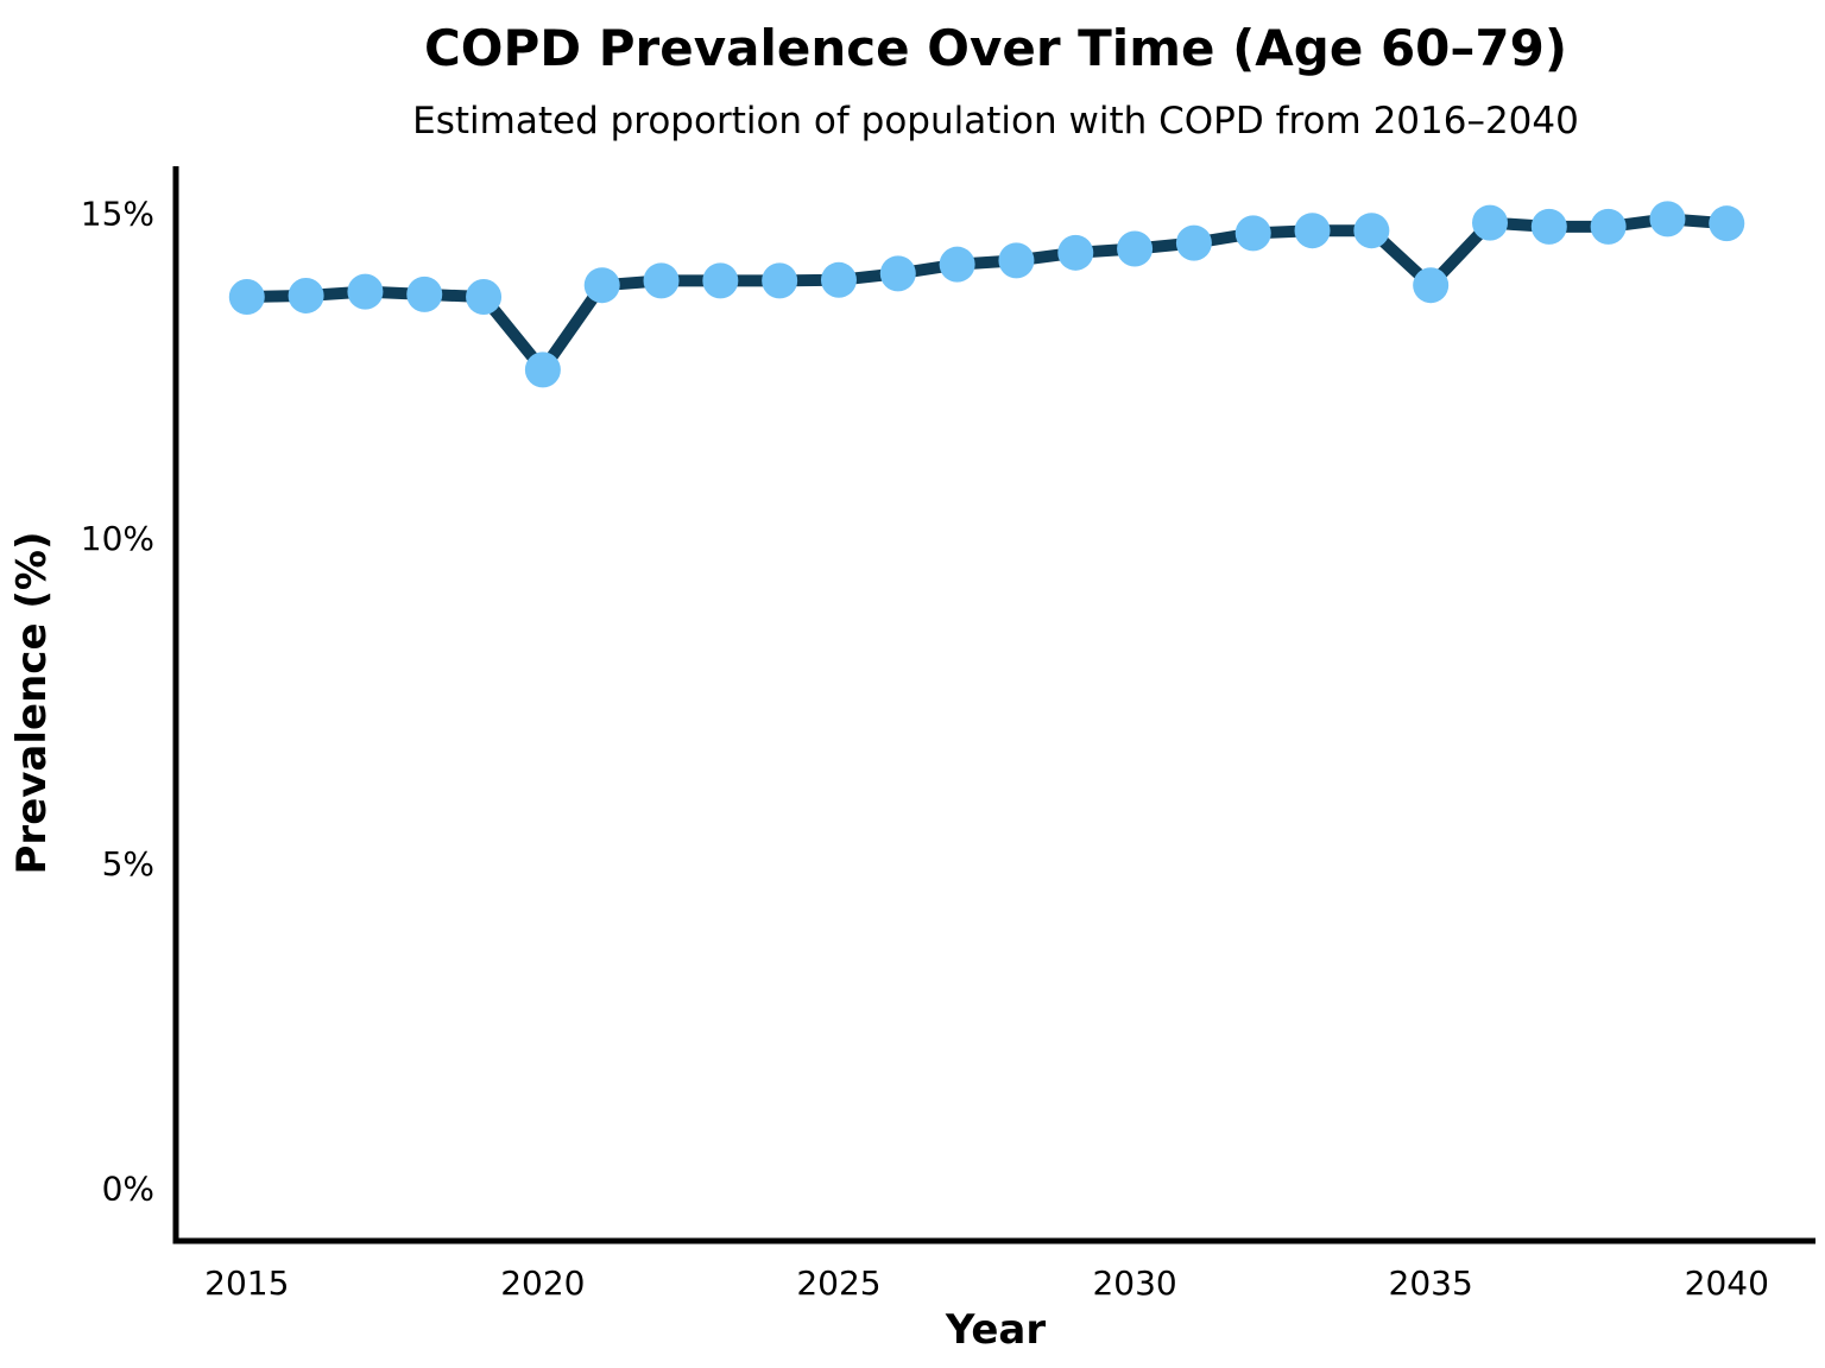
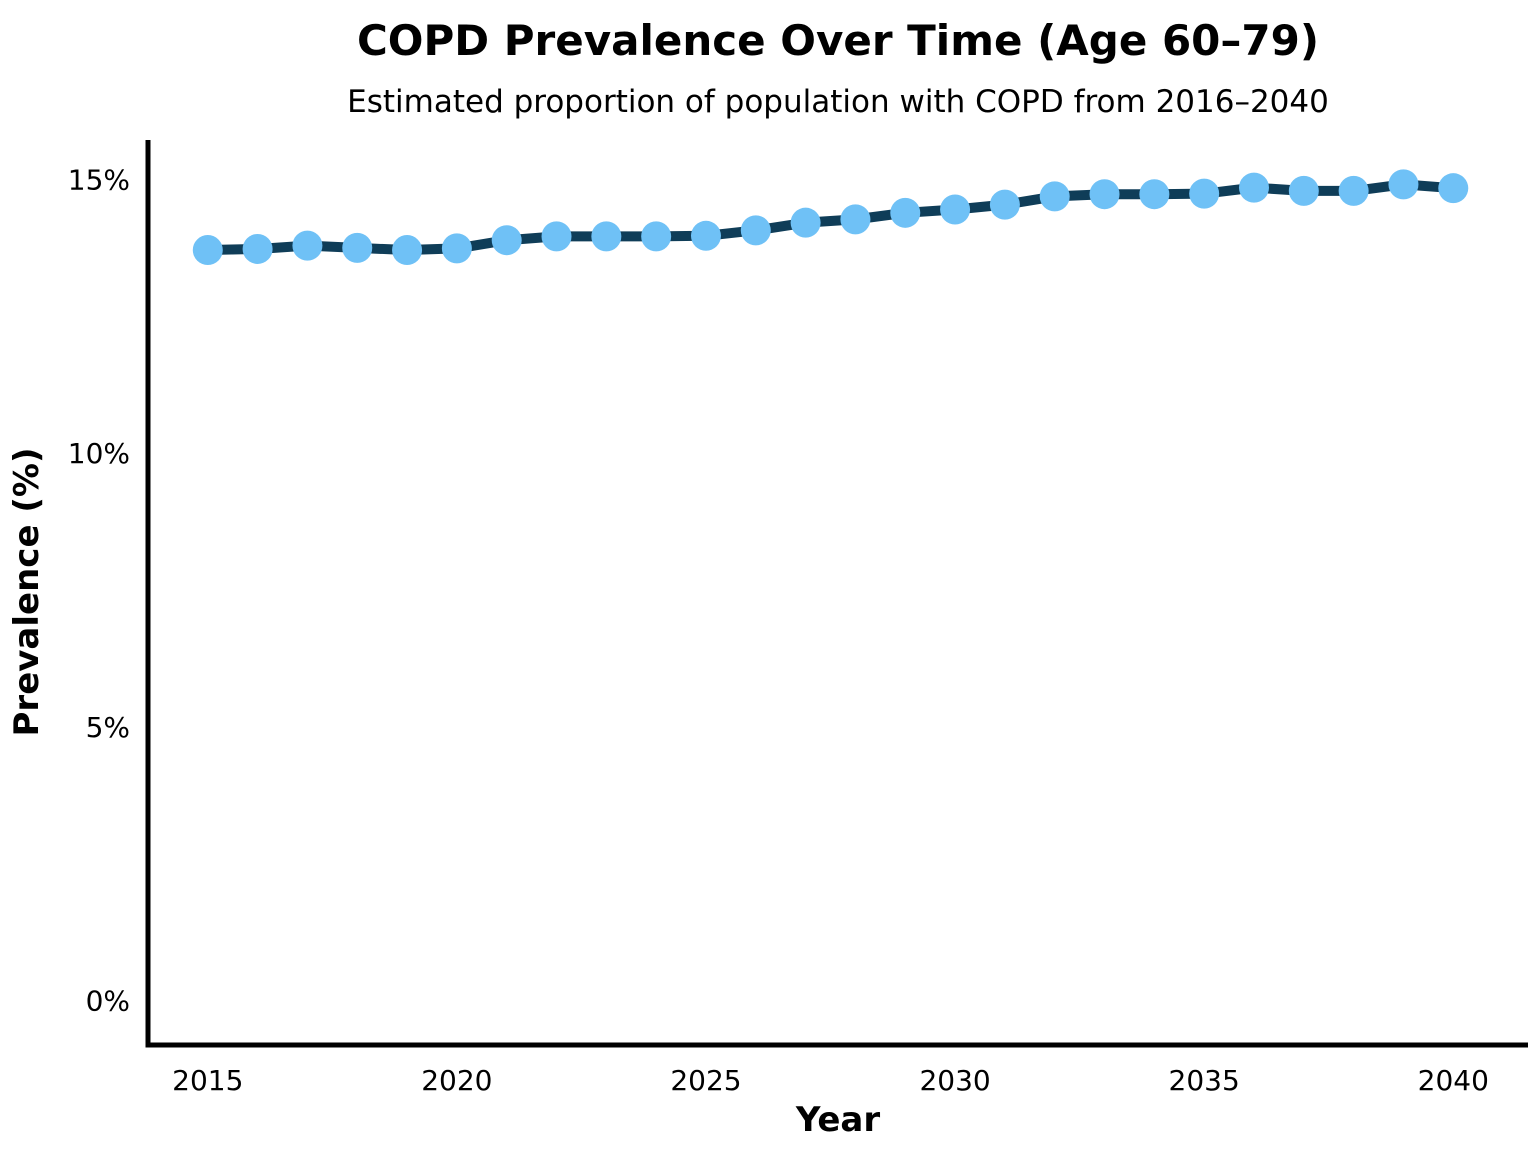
2020: 12.6% -> 13.8%
2035: 13.9% -> 14.8%
